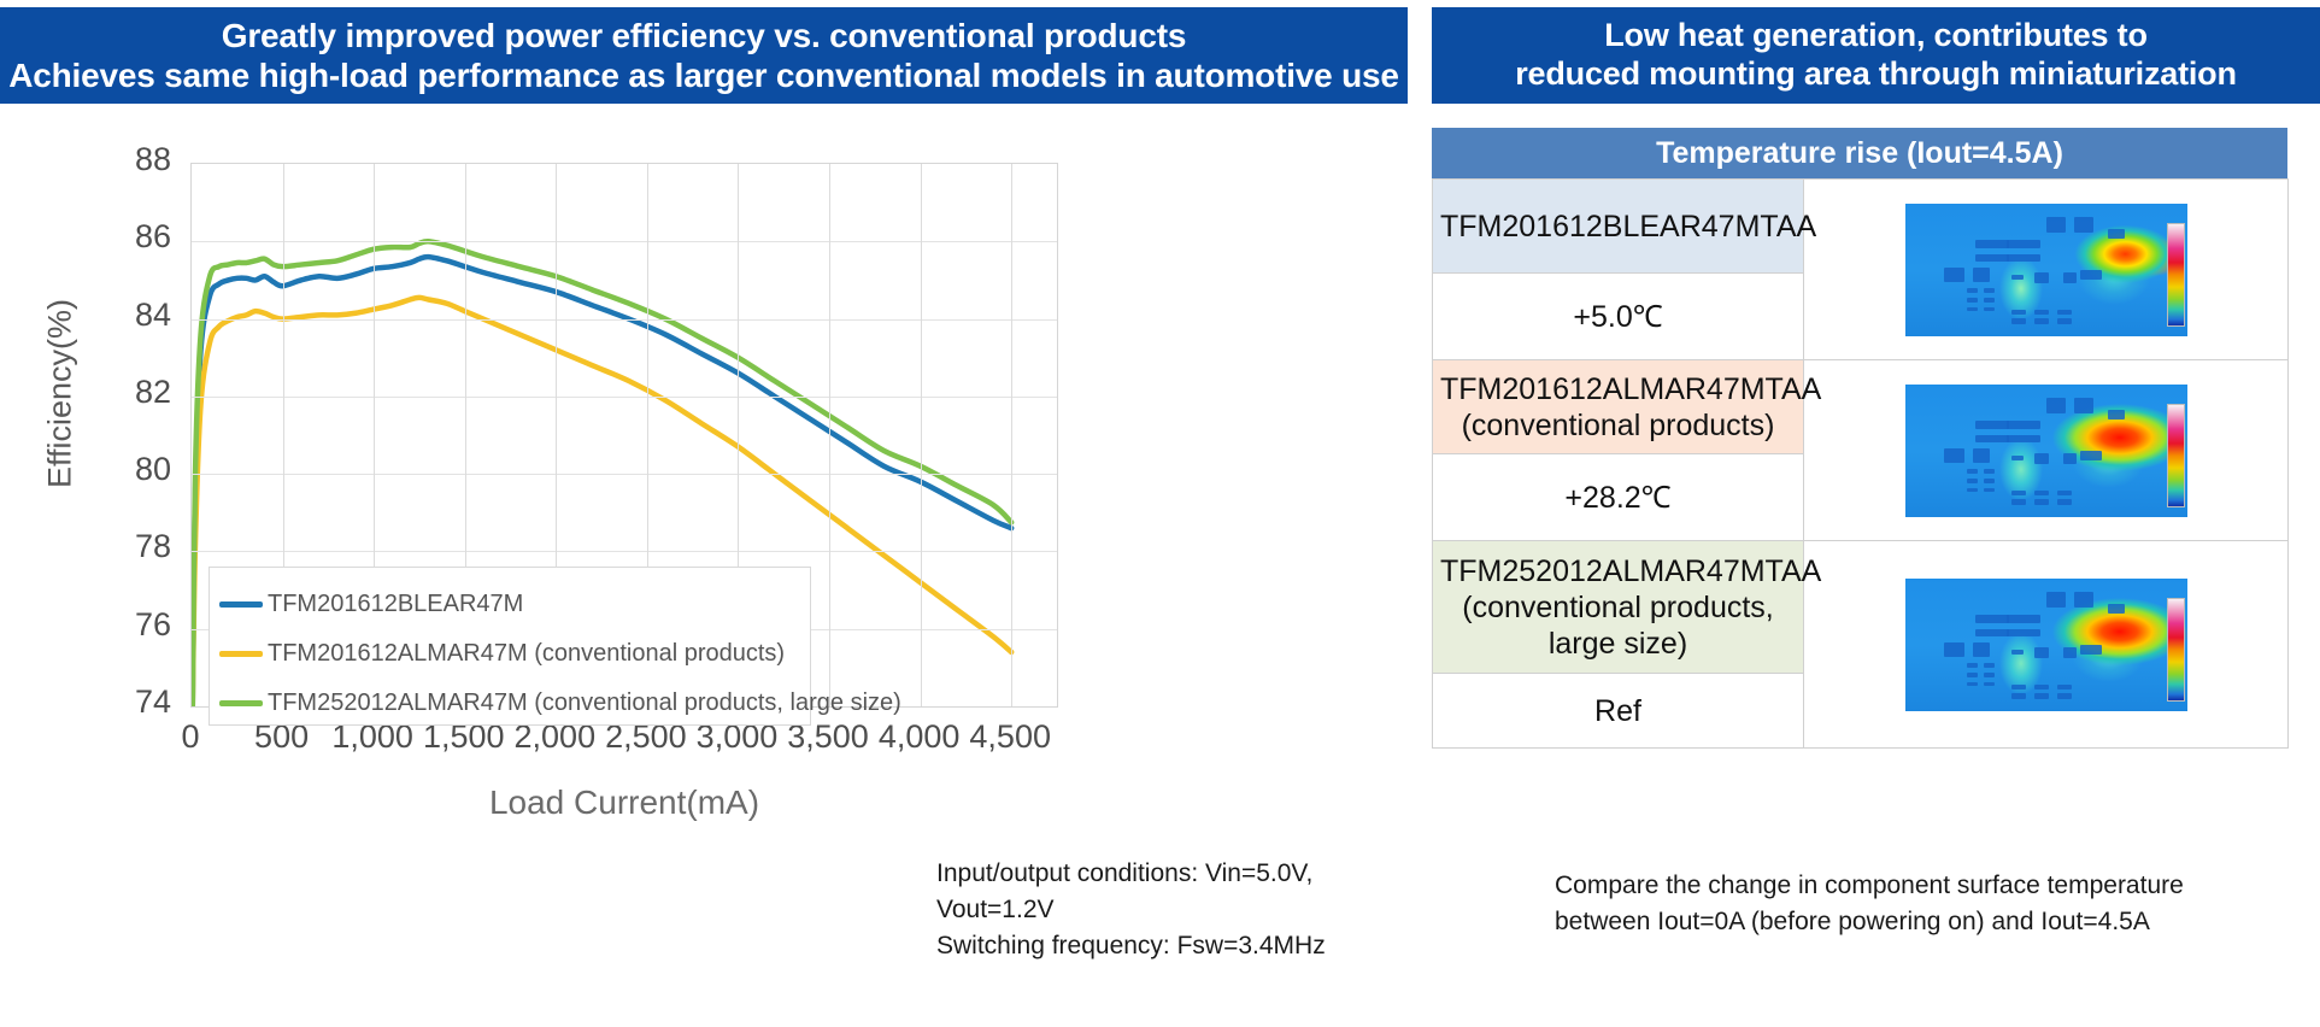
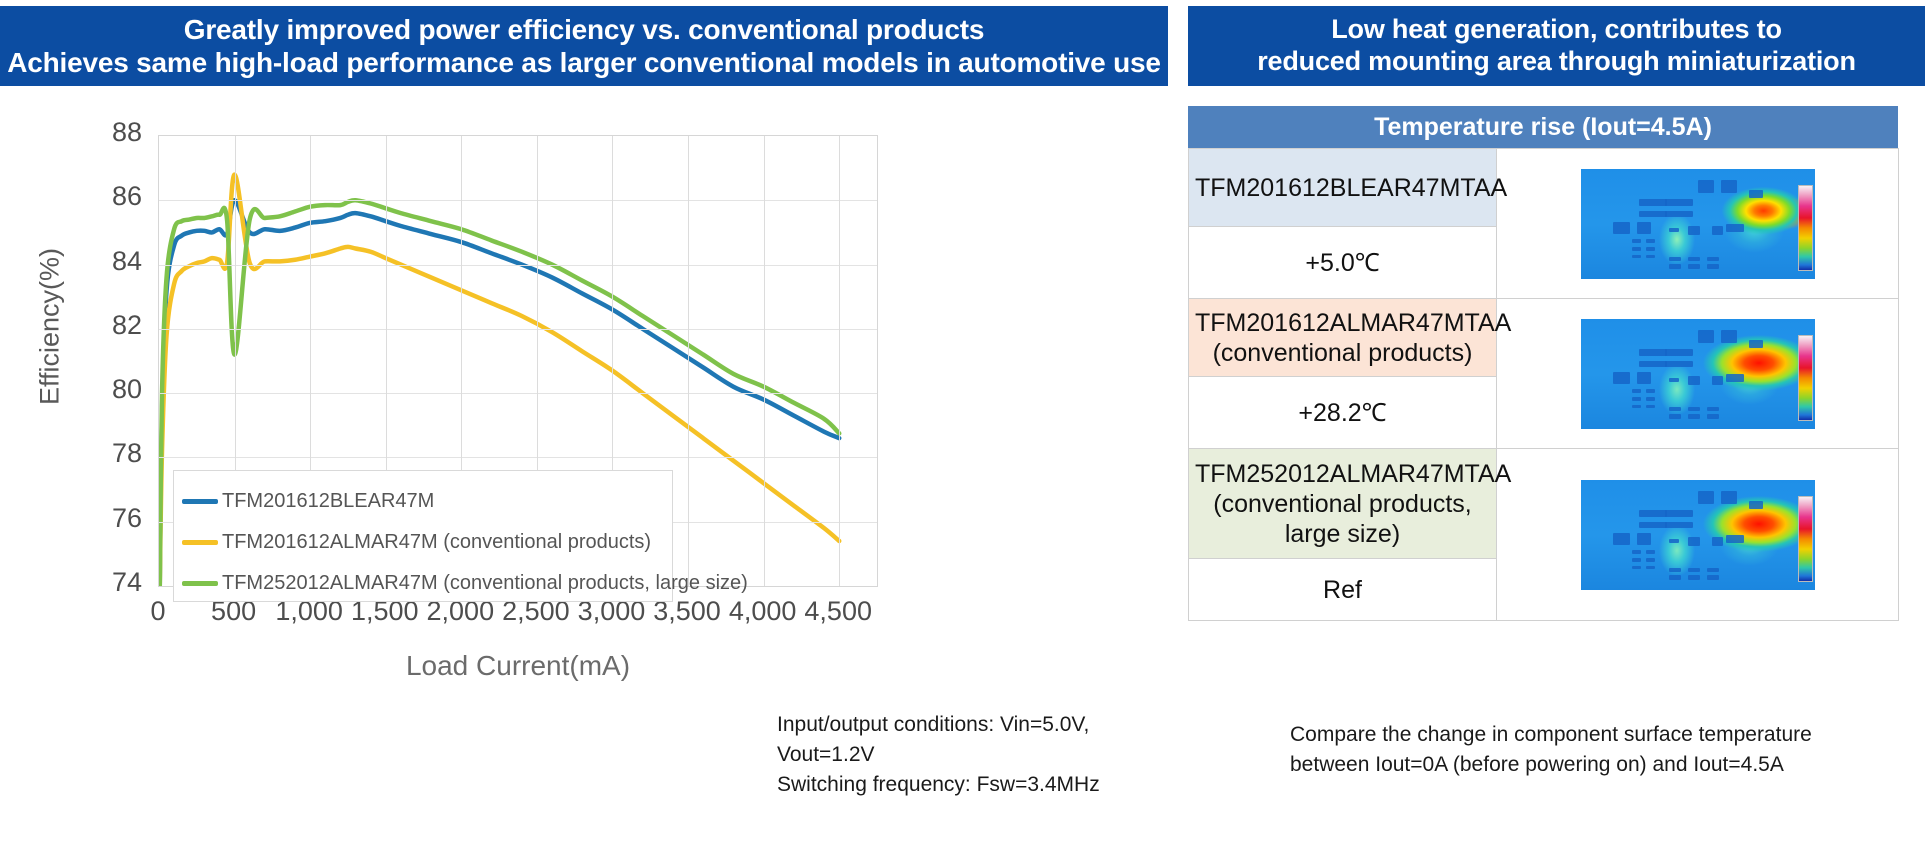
TFM201612BLEAR47M/500: 84,8 -> 86,0
TFM201612ALMAR47M (conventional products)/500: 84,0 -> 86,8
TFM252012ALMAR47M (conventional products, large size)/500: 85,3 -> 81,2
